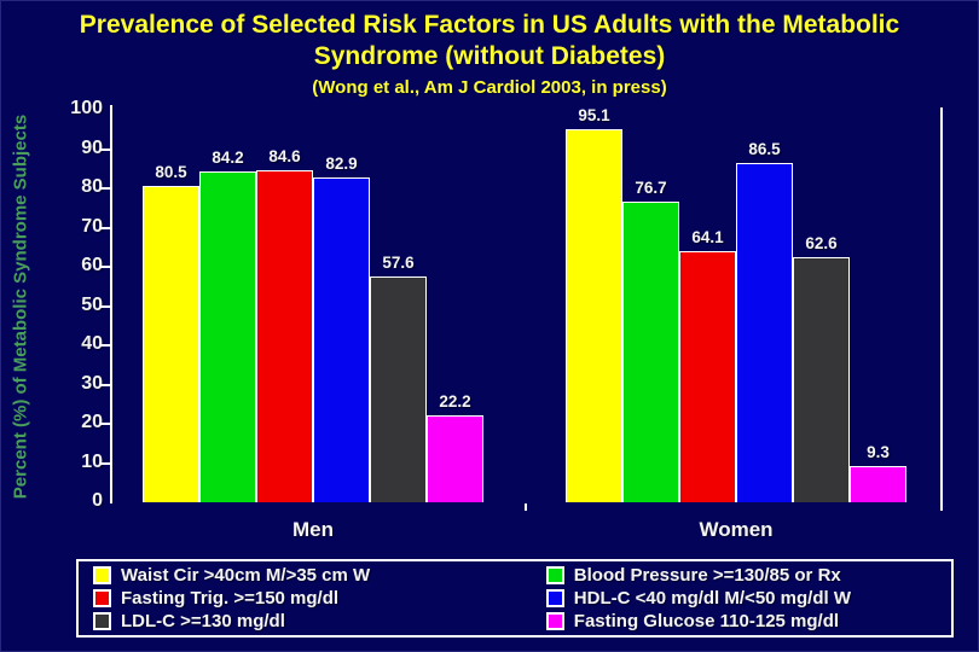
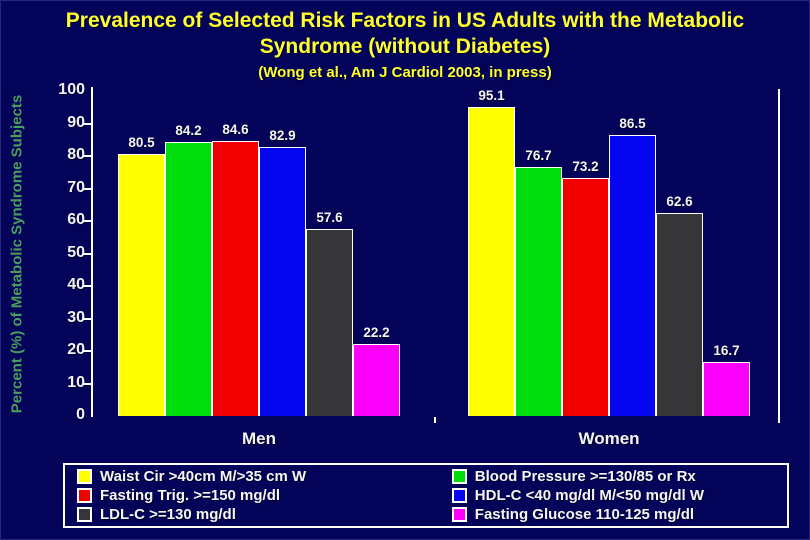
Fasting Trig. >=150 mg/dl/Women: 64.1 -> 73.2
Fasting Glucose 110-125 mg/dl/Women: 9.3 -> 16.7
